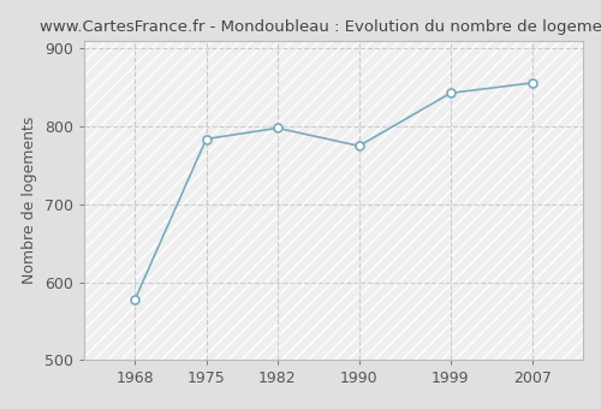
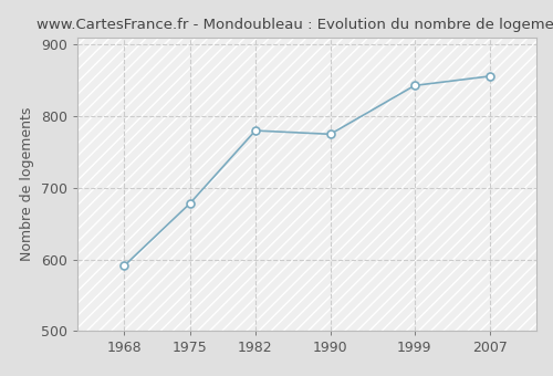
1968: 578 -> 591
1975: 784 -> 678
1982: 798 -> 780
